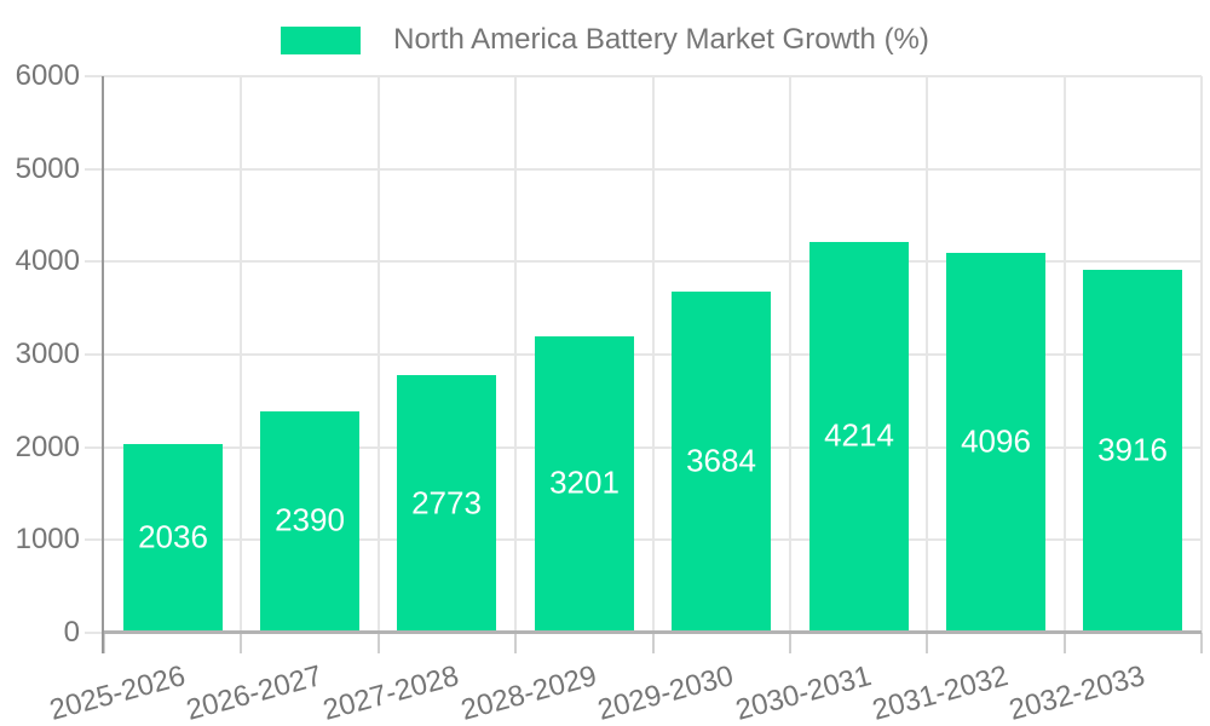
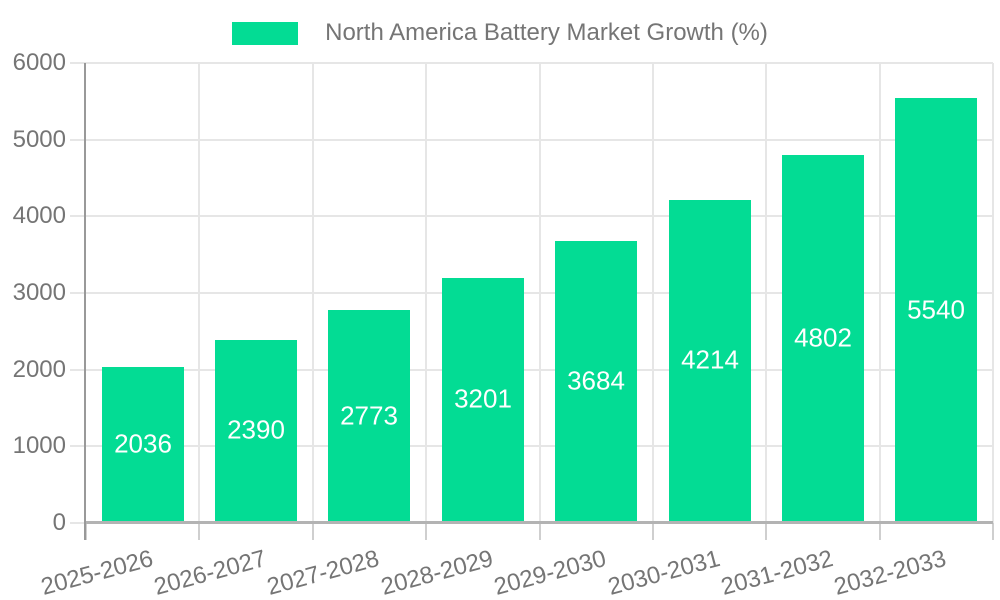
2031-2032: 4096 -> 4802
2032-2033: 3916 -> 5540
